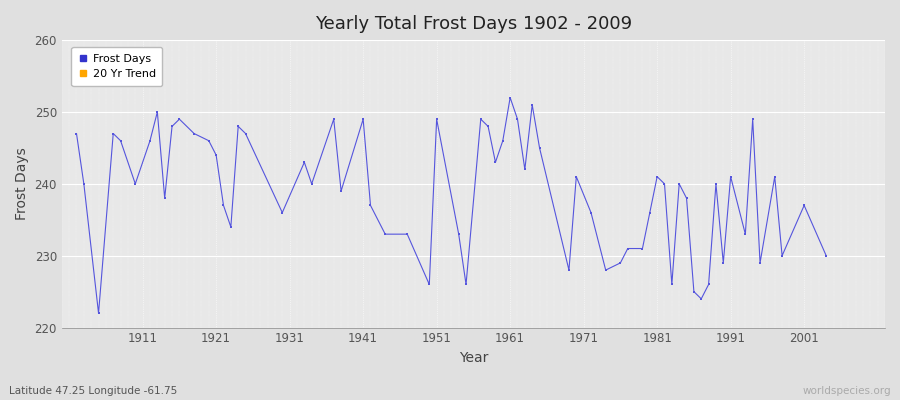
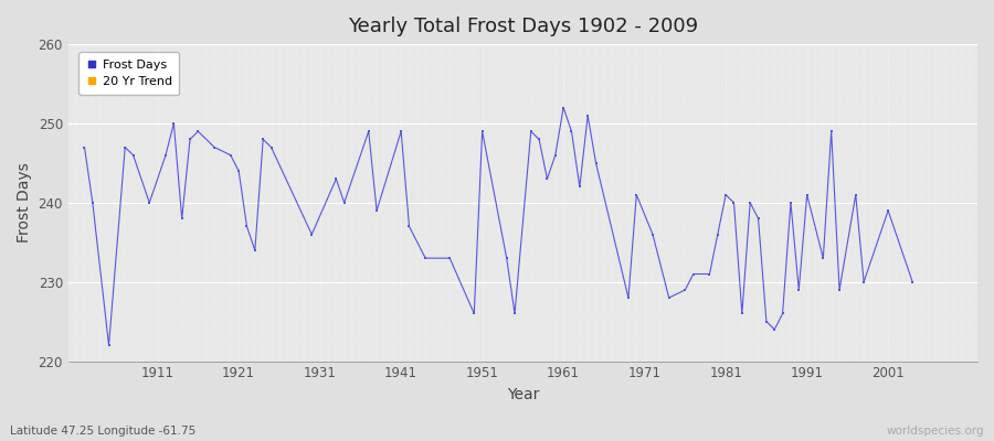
2001: 237 -> 239
